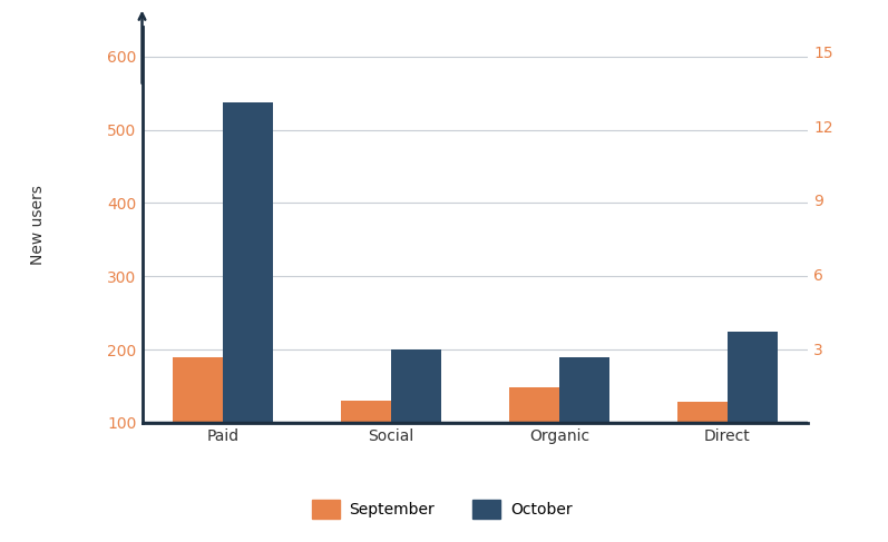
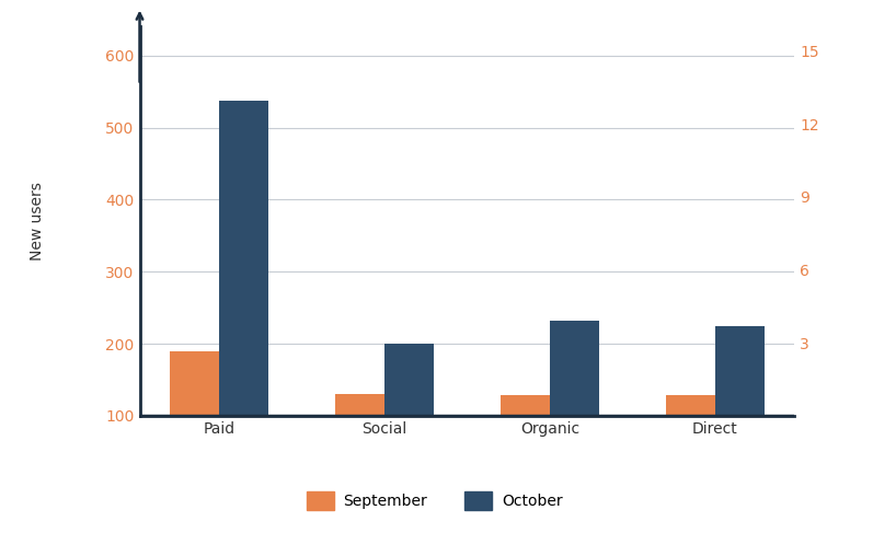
September/Organic: 148 -> 128
October/Organic: 190 -> 232
